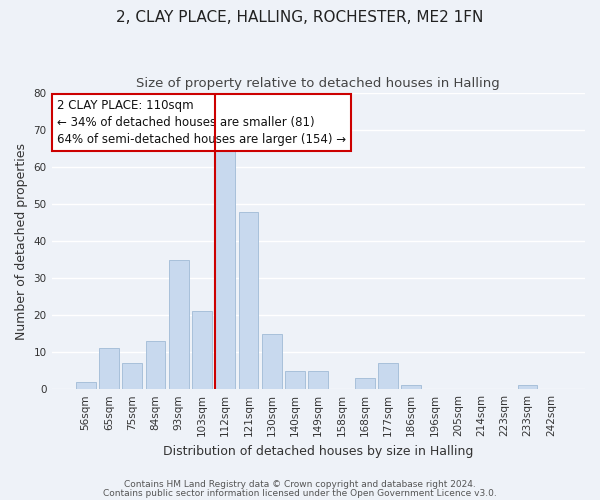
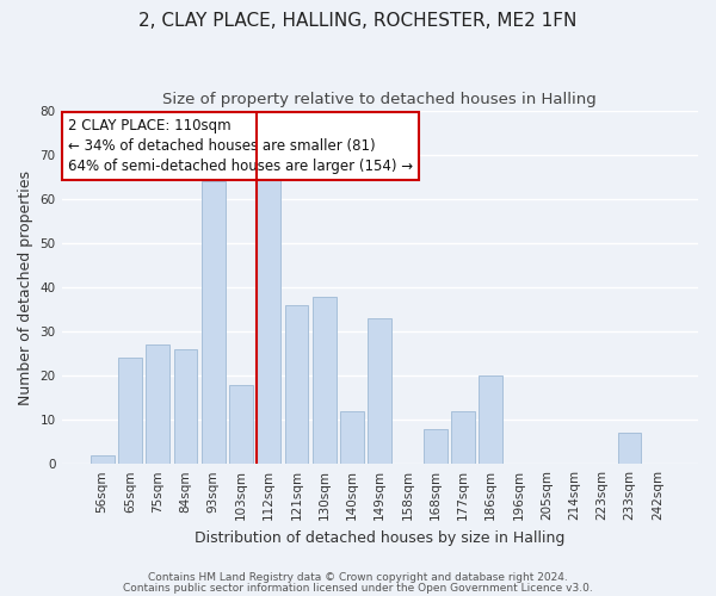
65sqm: 11 -> 24
75sqm: 7 -> 27
84sqm: 13 -> 26
93sqm: 35 -> 64
103sqm: 21 -> 18
121sqm: 48 -> 36
130sqm: 15 -> 38
140sqm: 5 -> 12
149sqm: 5 -> 33
168sqm: 3 -> 8
177sqm: 7 -> 12
186sqm: 1 -> 20
233sqm: 1 -> 7
